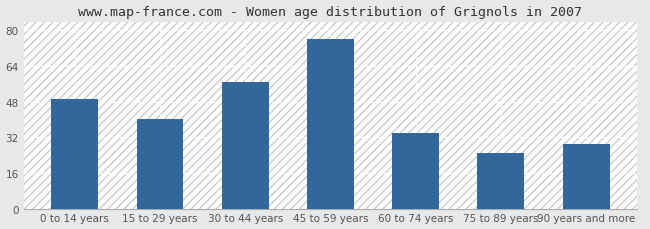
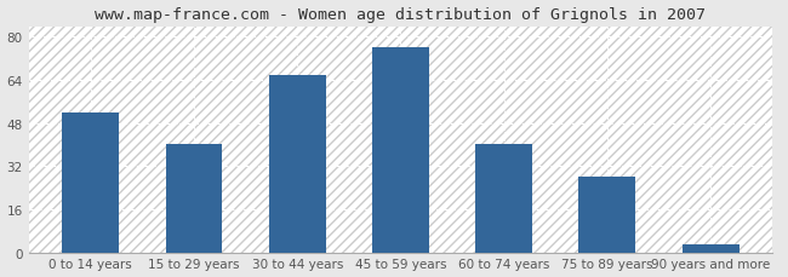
0 to 14 years: 49 -> 52
30 to 44 years: 57 -> 66
60 to 74 years: 34 -> 40
75 to 89 years: 25 -> 28
90 years and more: 29 -> 3
